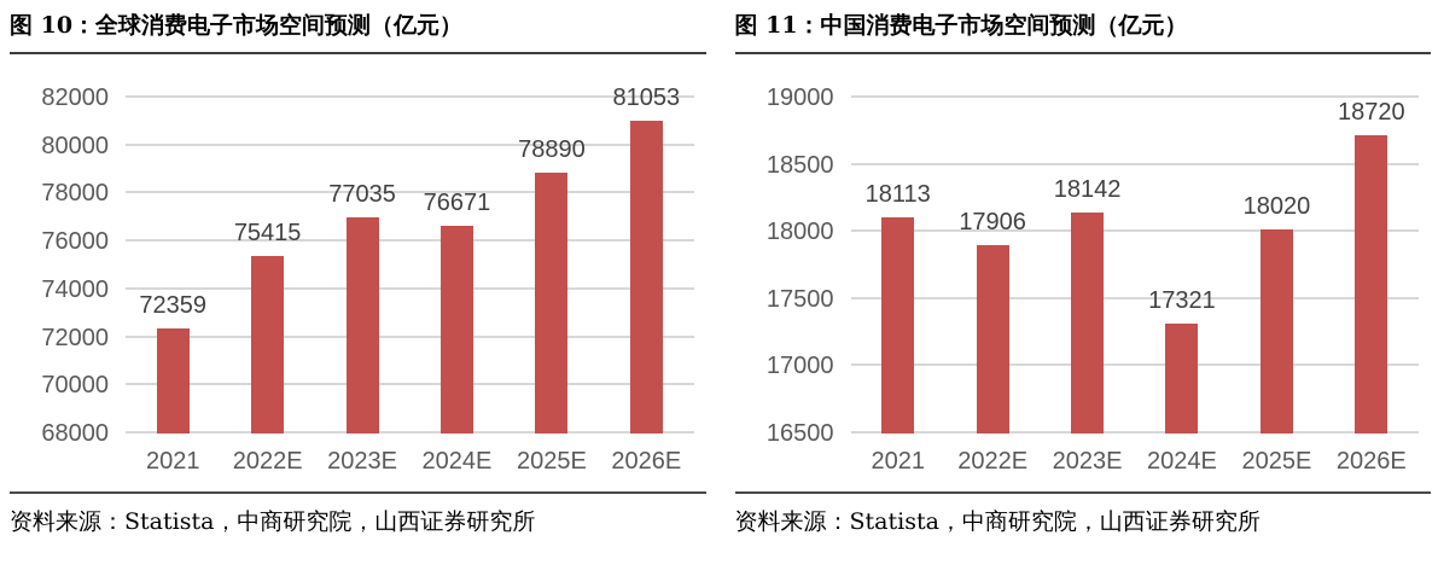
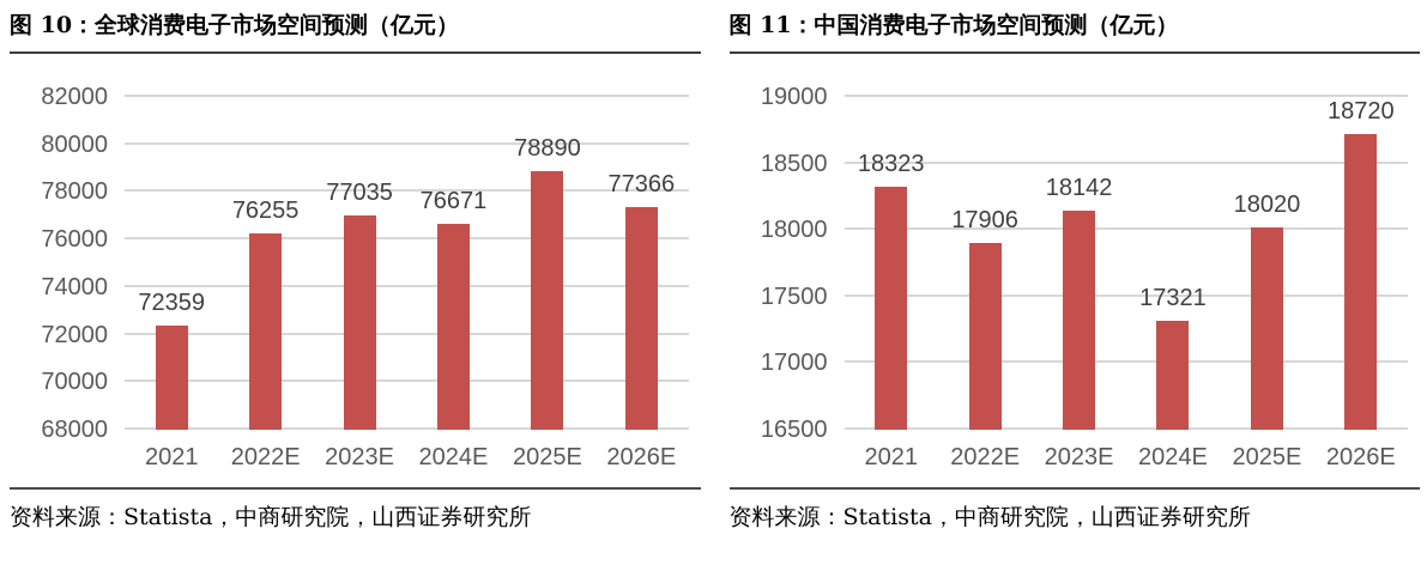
图 10：全球消费电子市场空间预测（亿元）/2022E: 75415 -> 76255
图 10：全球消费电子市场空间预测（亿元）/2026E: 81053 -> 77366
图 11：中国消费电子市场空间预测（亿元）/2021: 18113 -> 18323
